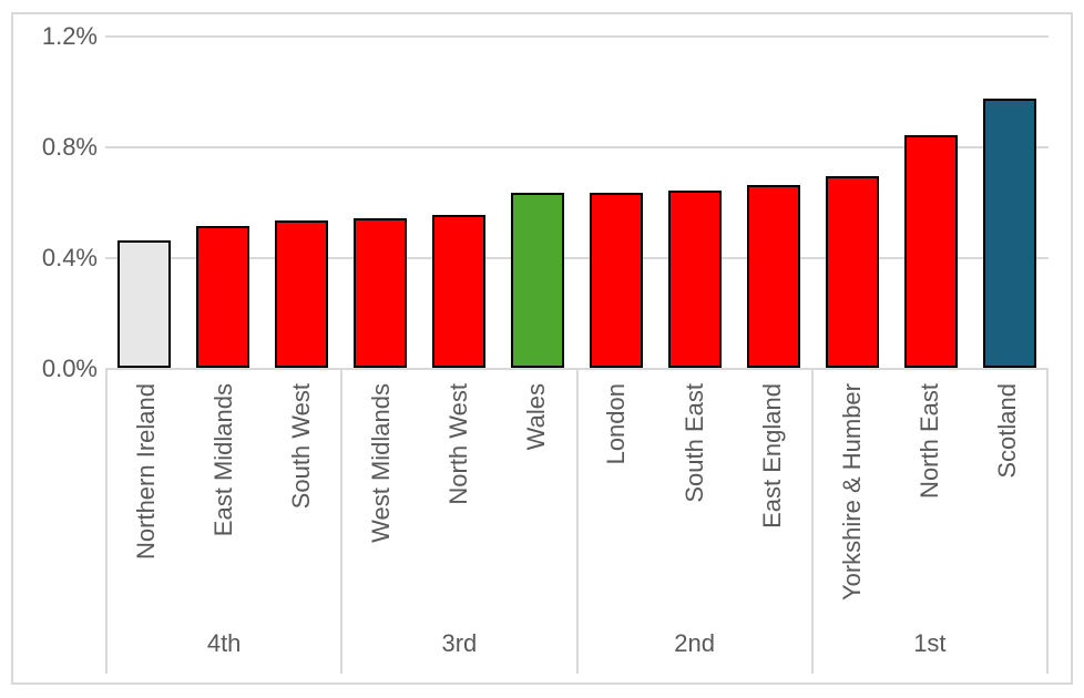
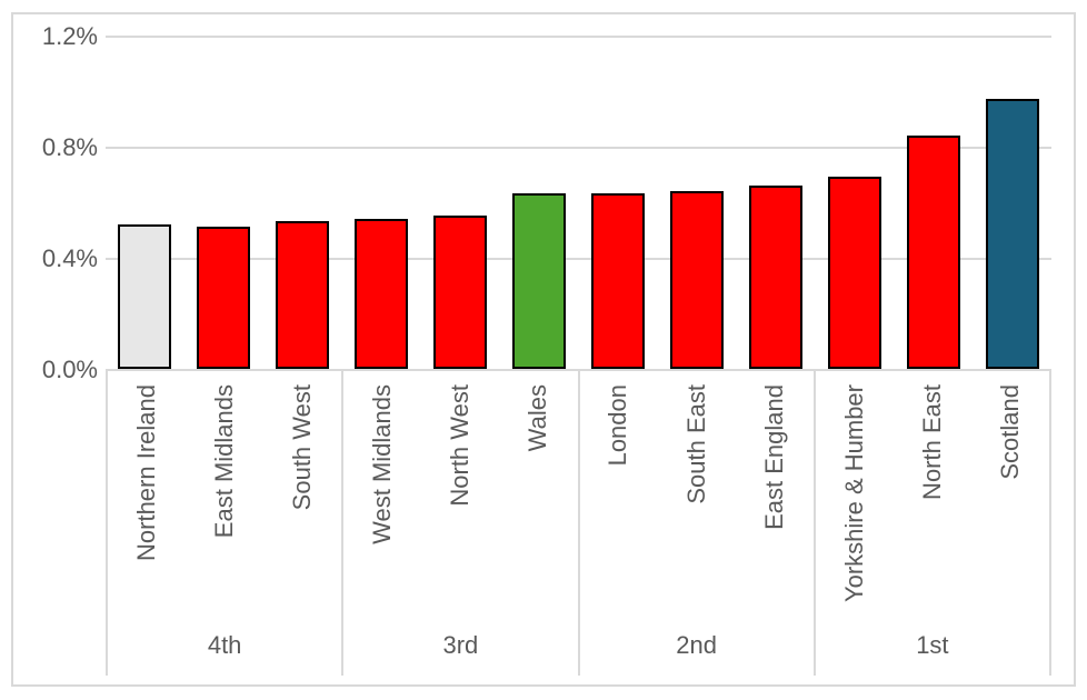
Northern Ireland: 0.46% -> 0.52%
